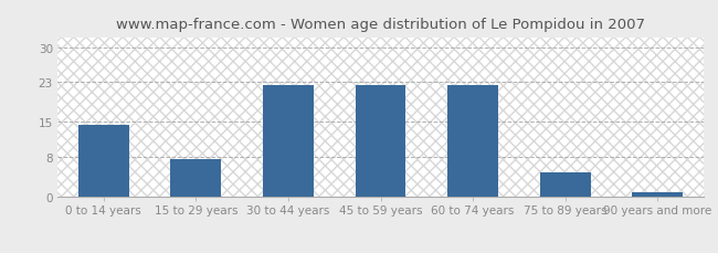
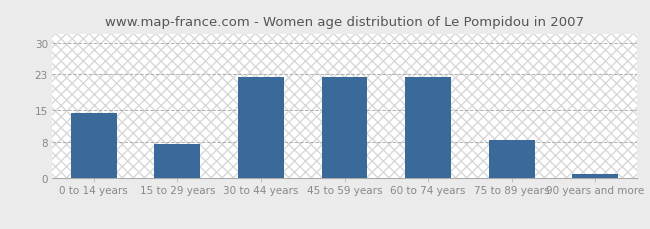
75 to 89 years: 5.0 -> 8.5
